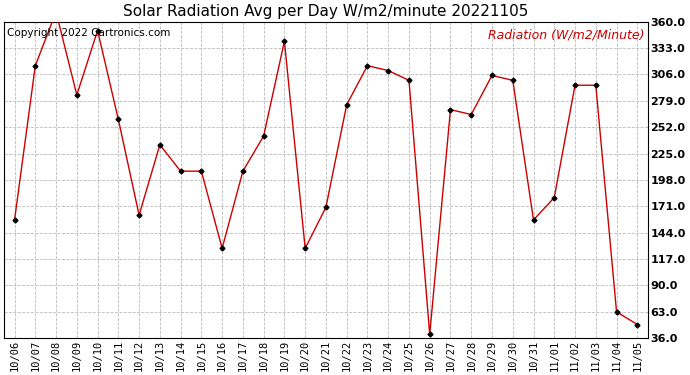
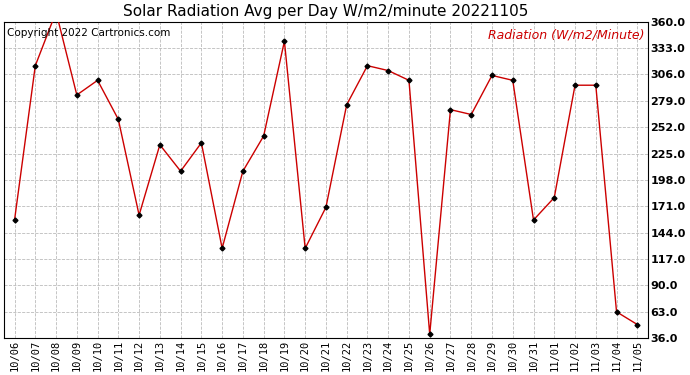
10/10: 351 -> 300
10/15: 207 -> 236
